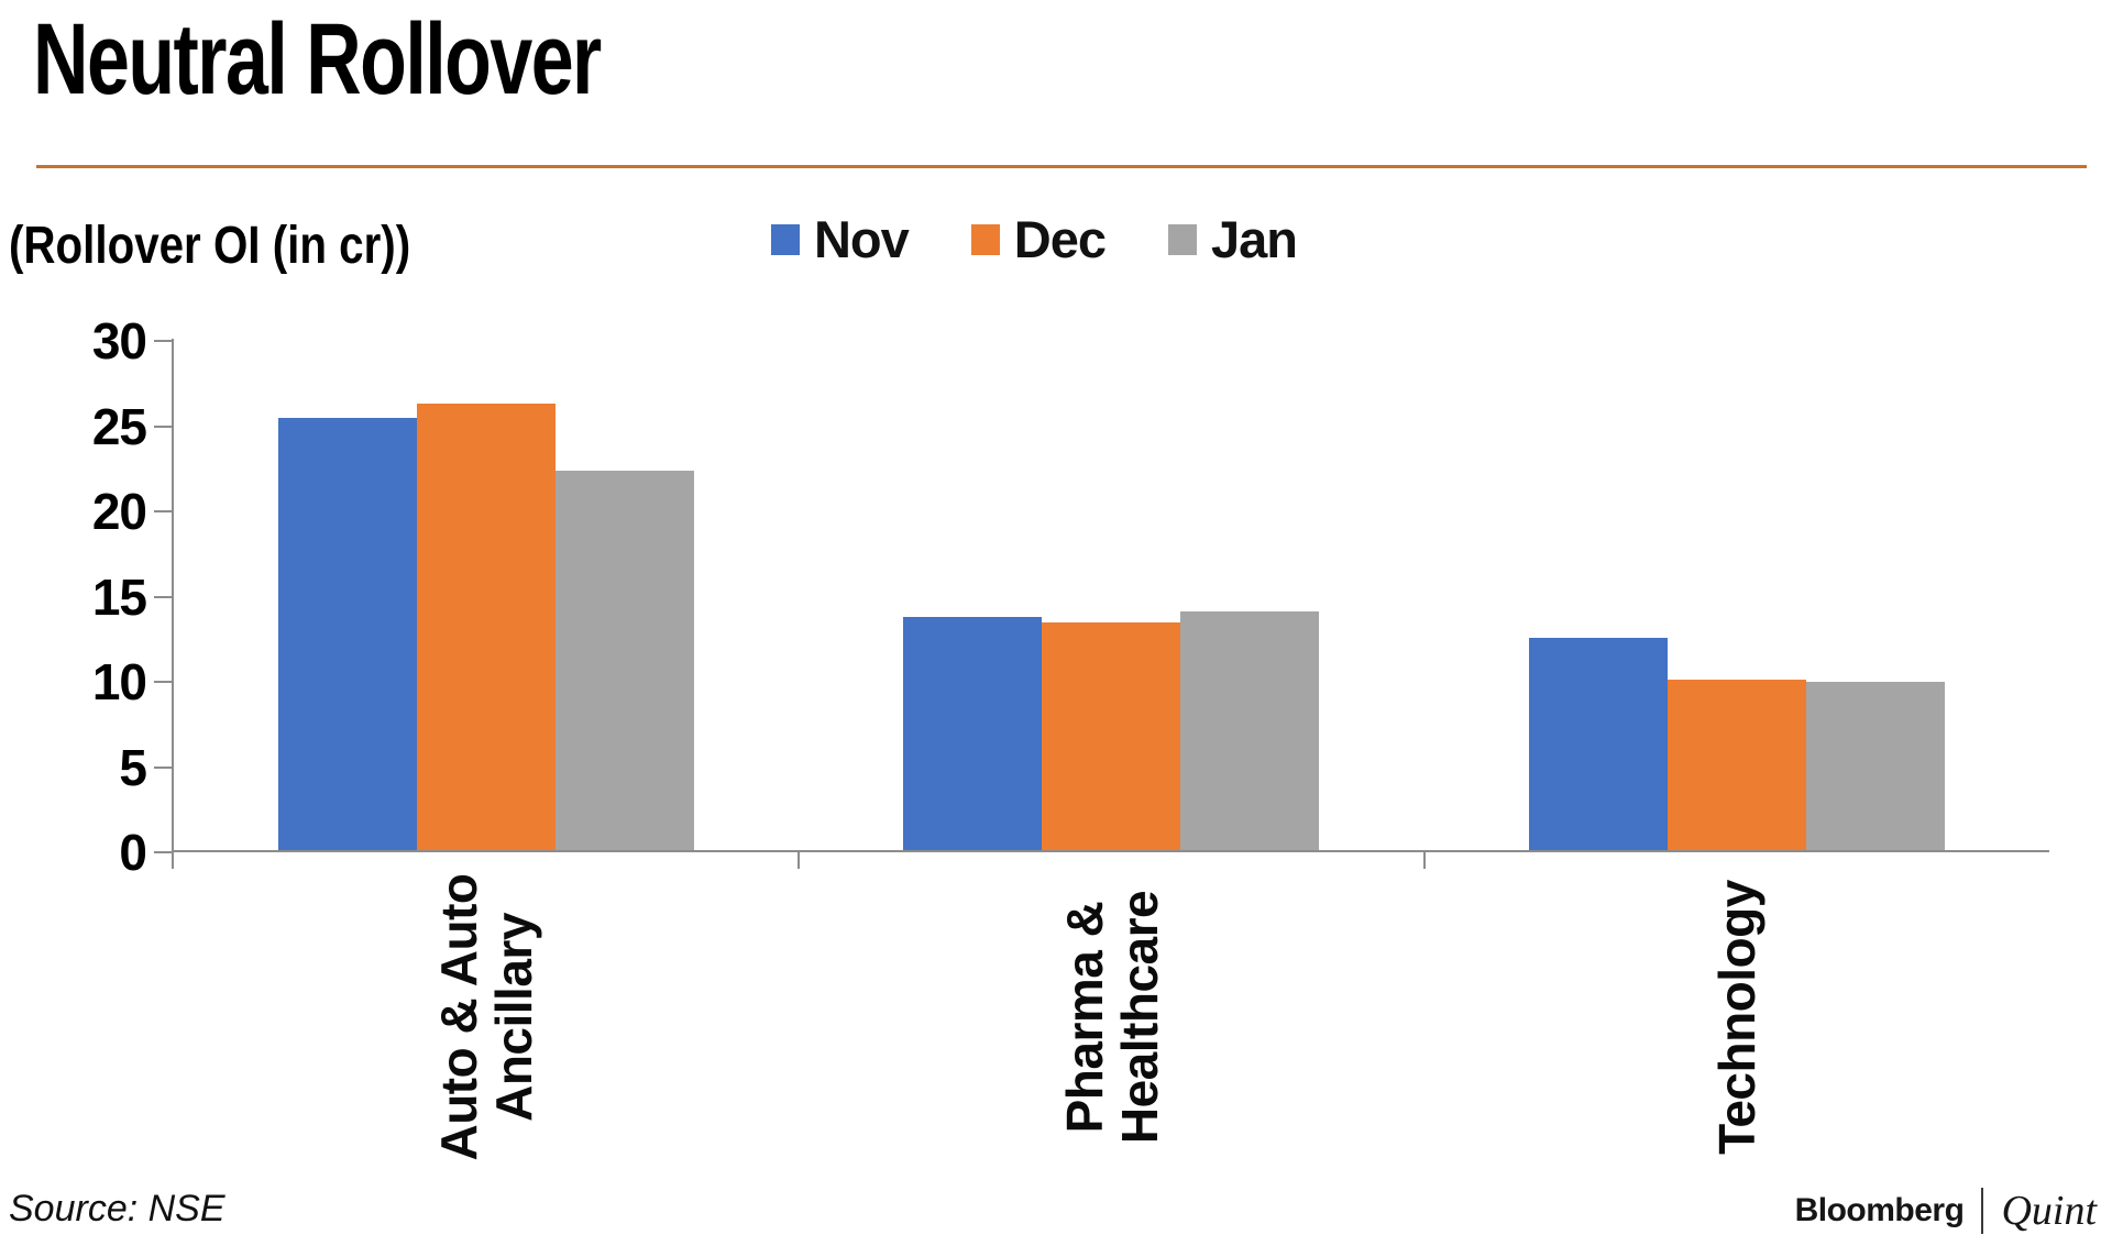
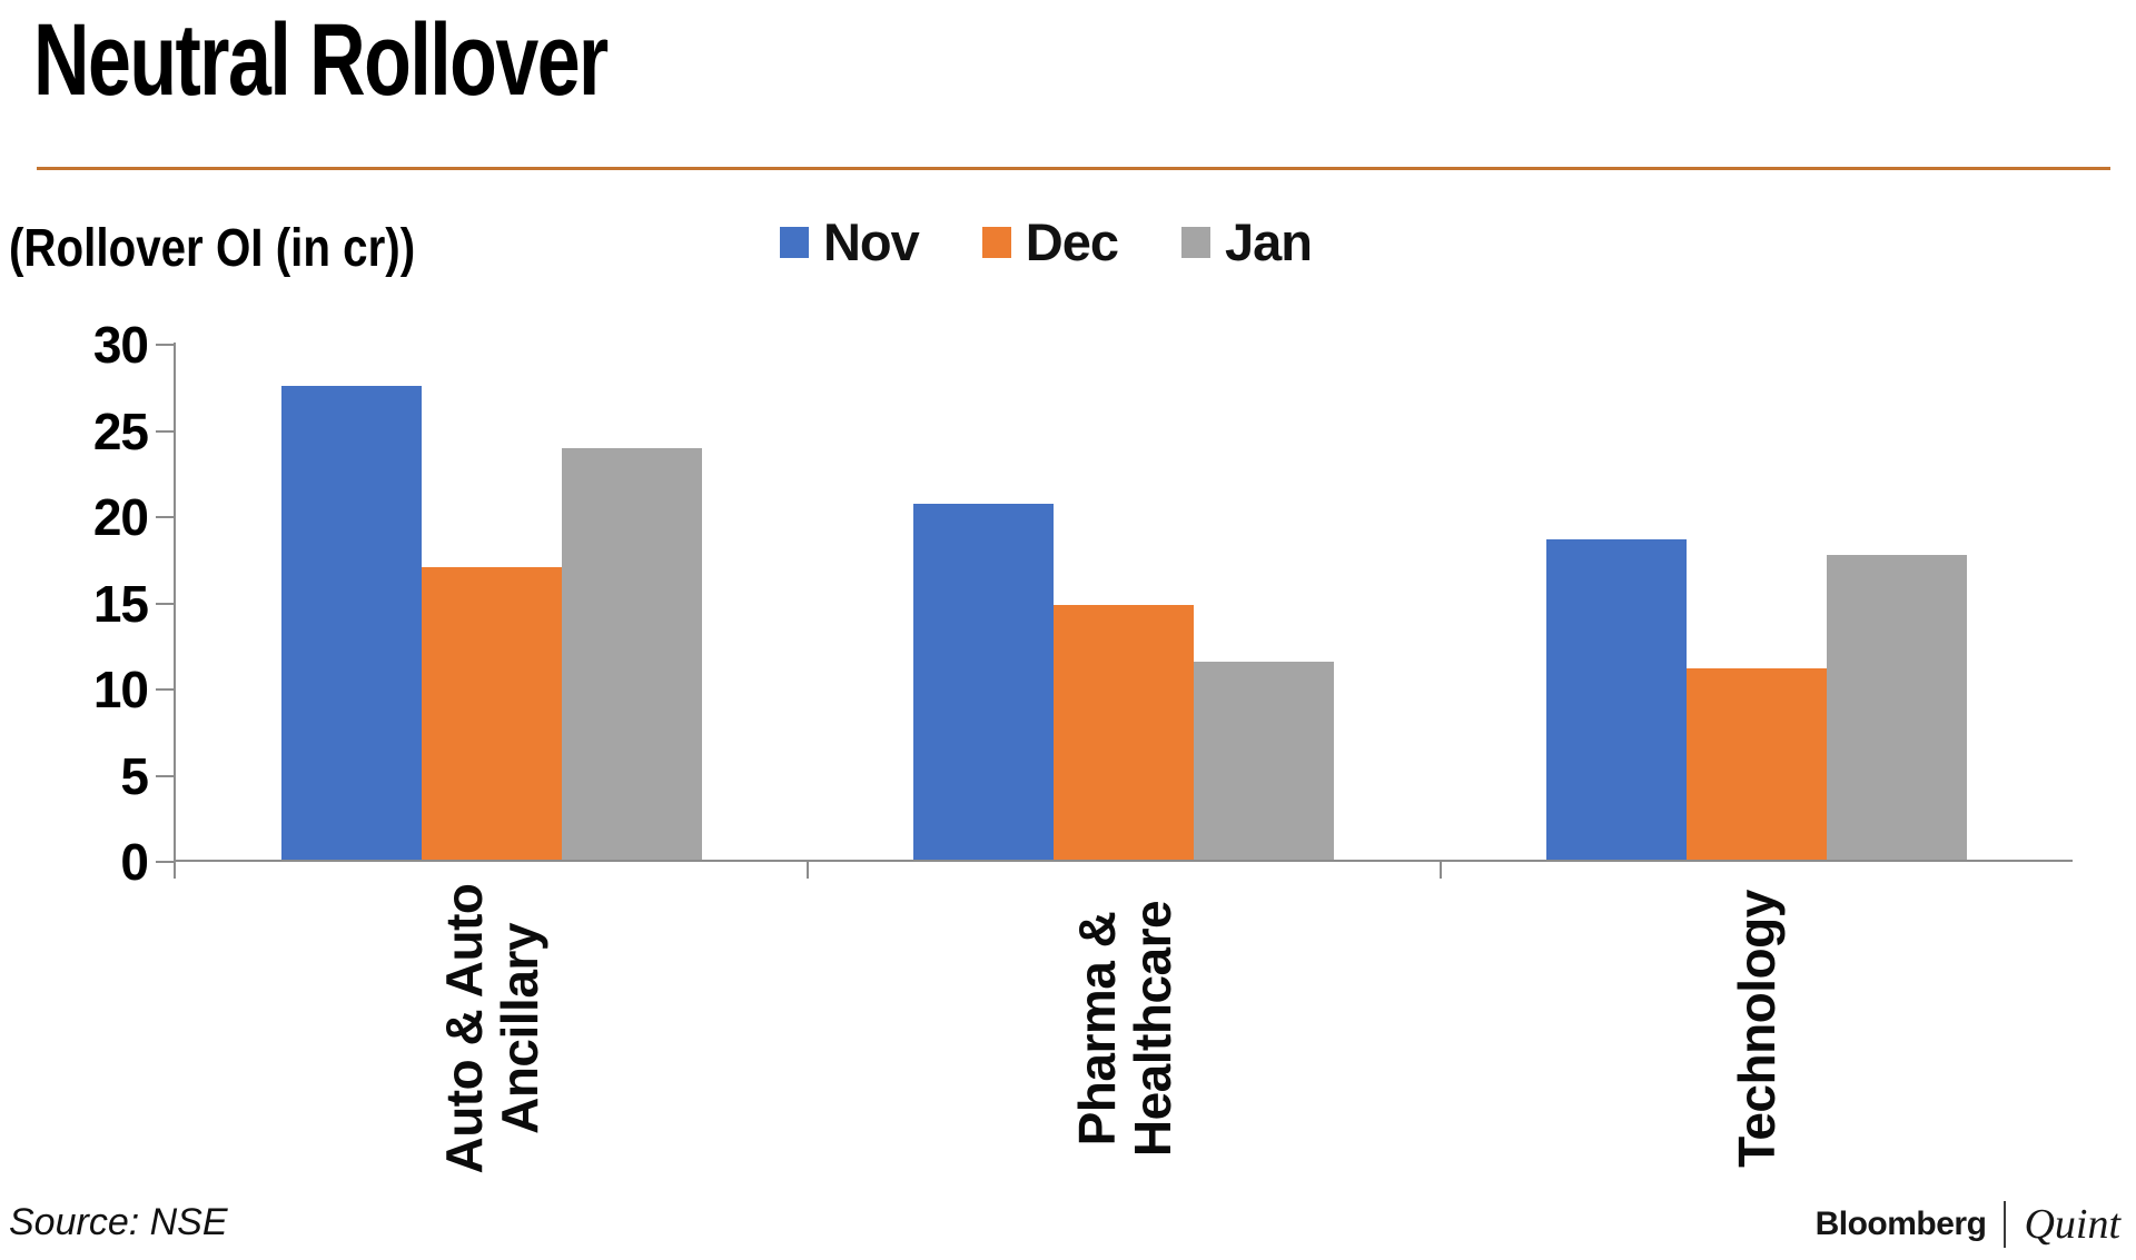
Nov/Auto & Auto Ancillary: 25.5 -> 27.6
Dec/Auto & Auto Ancillary: 26.3 -> 17.1
Jan/Auto & Auto Ancillary: 22.4 -> 24.0
Nov/Pharma & Healthcare: 13.8 -> 20.8
Dec/Pharma & Healthcare: 13.5 -> 14.9
Jan/Pharma & Healthcare: 14.1 -> 11.6
Nov/Technology: 12.6 -> 18.7
Dec/Technology: 10.1 -> 11.2
Jan/Technology: 10.0 -> 17.8
